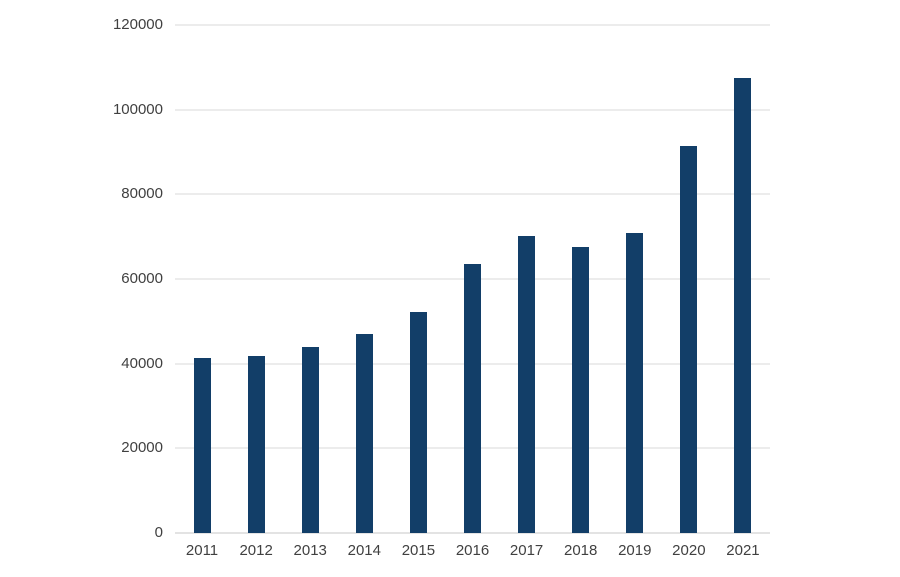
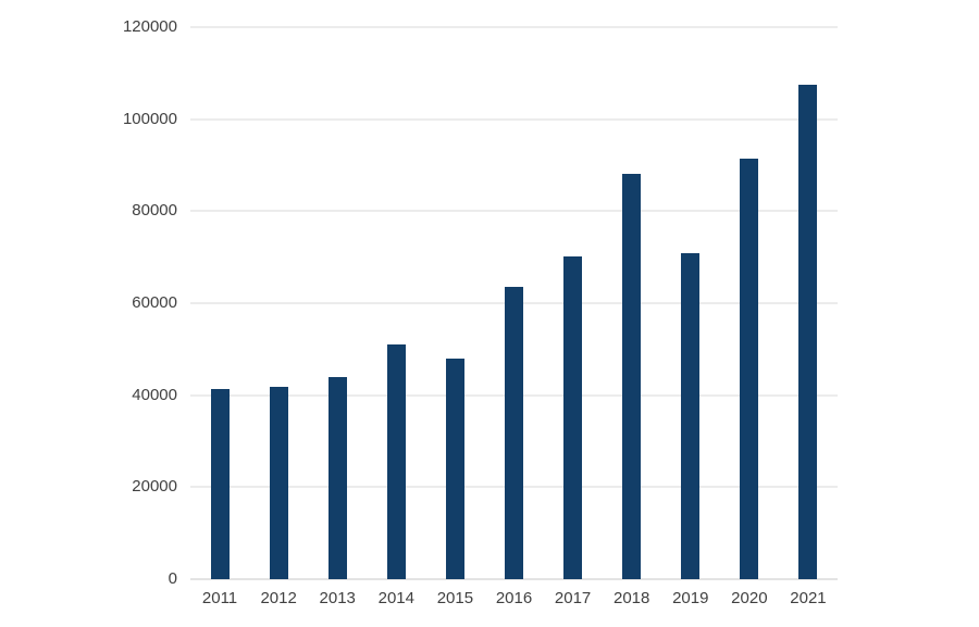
2014: 47000 -> 51000
2015: 52000 -> 48000
2018: 68000 -> 88000
